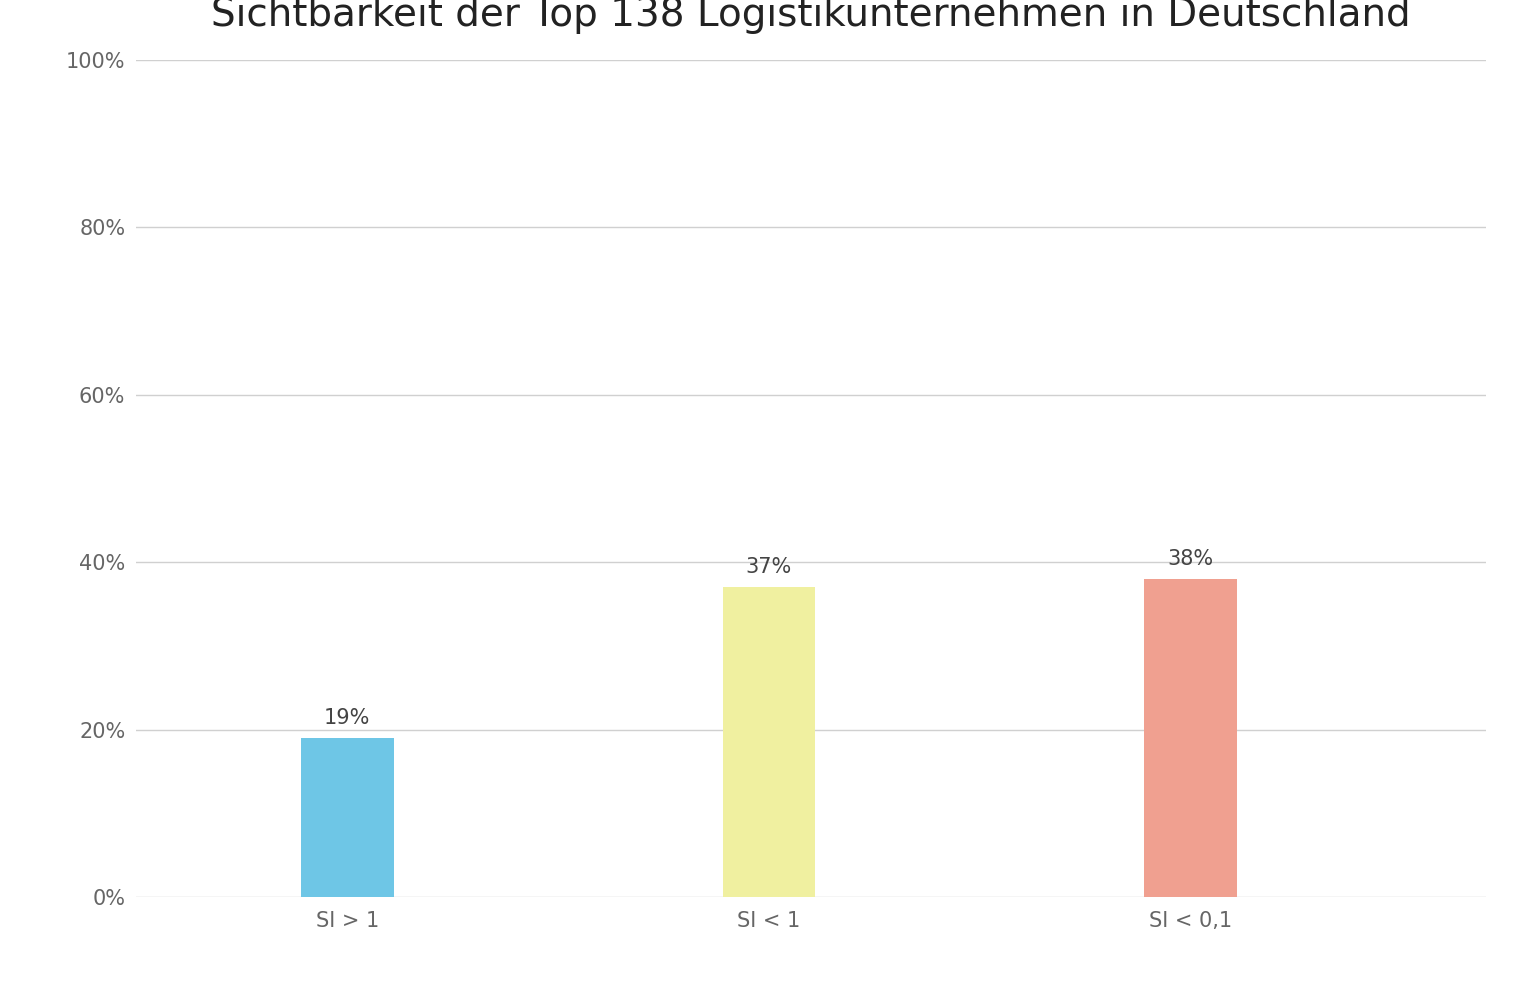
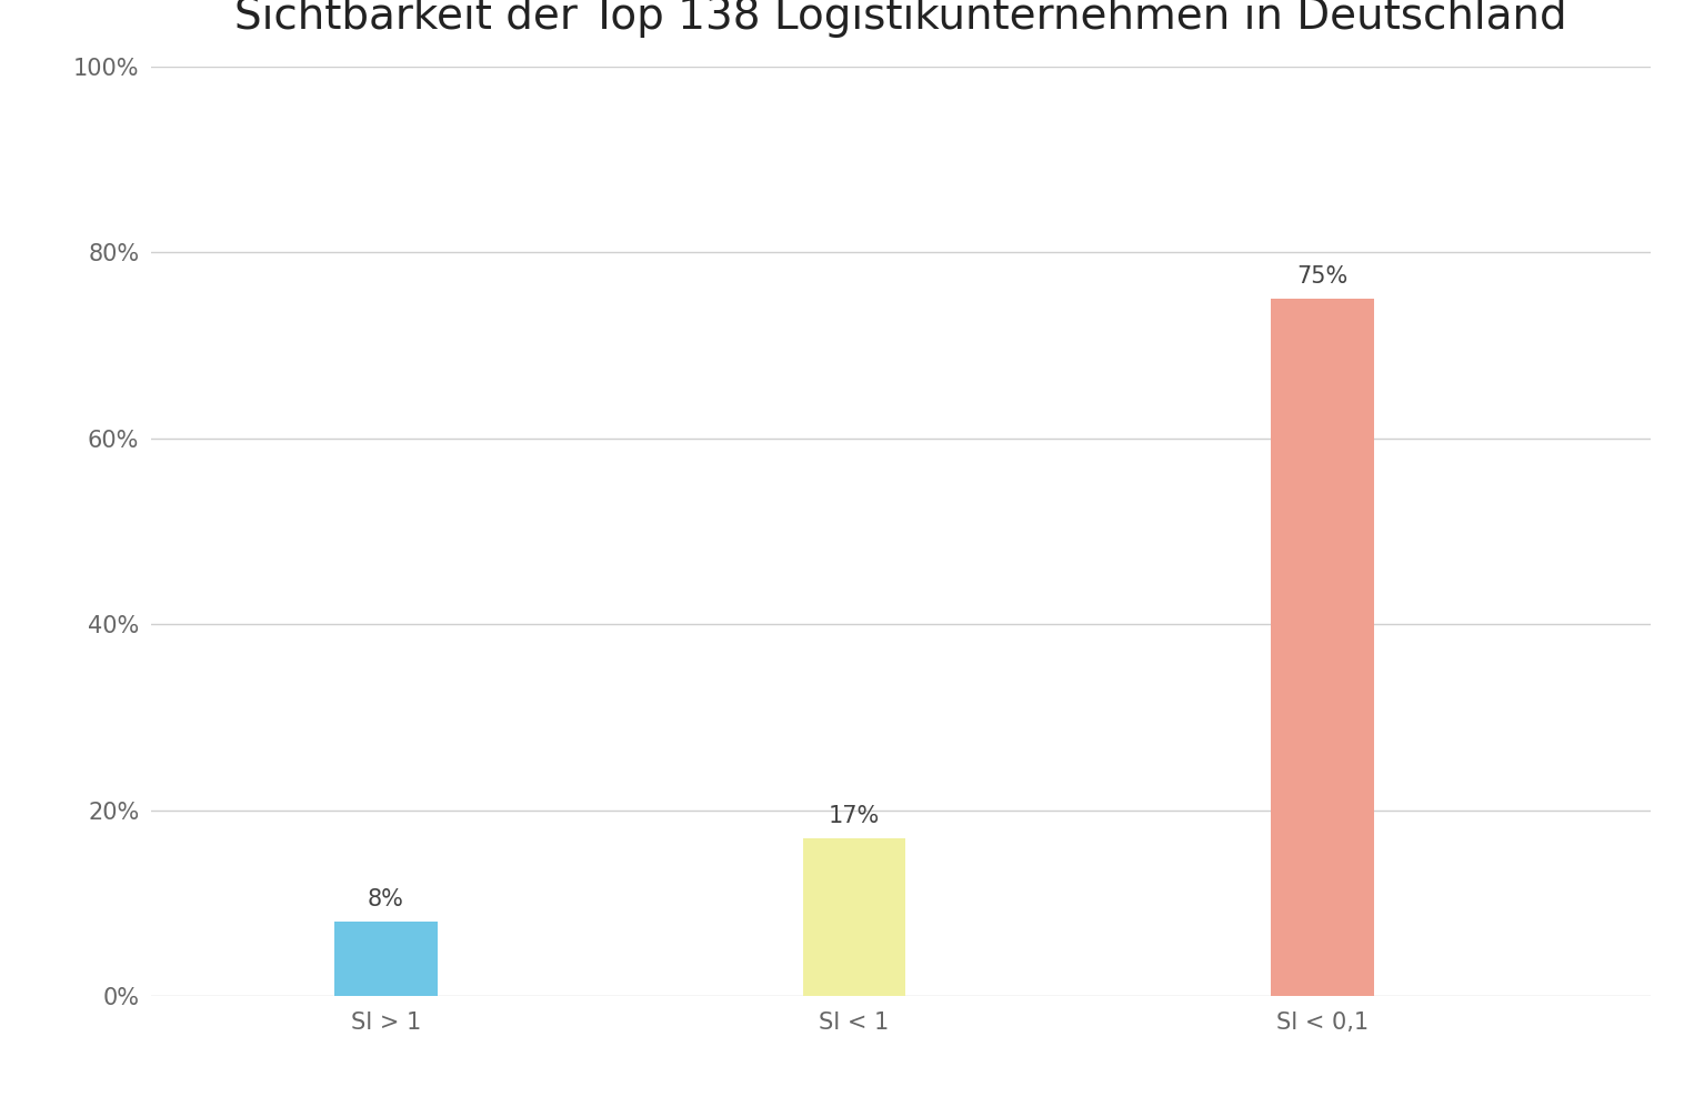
SI > 1: 19% -> 8%
SI < 1: 37% -> 17%
SI < 0,1: 38% -> 75%
